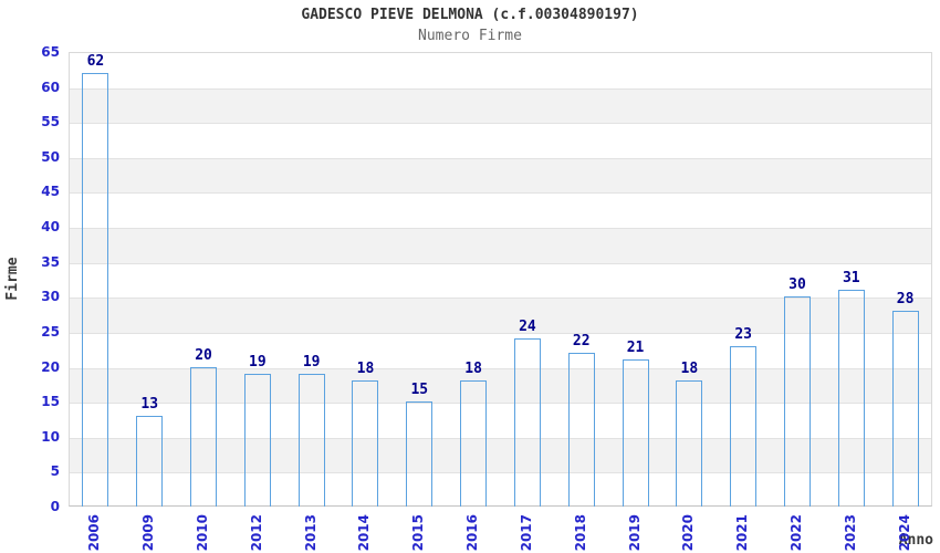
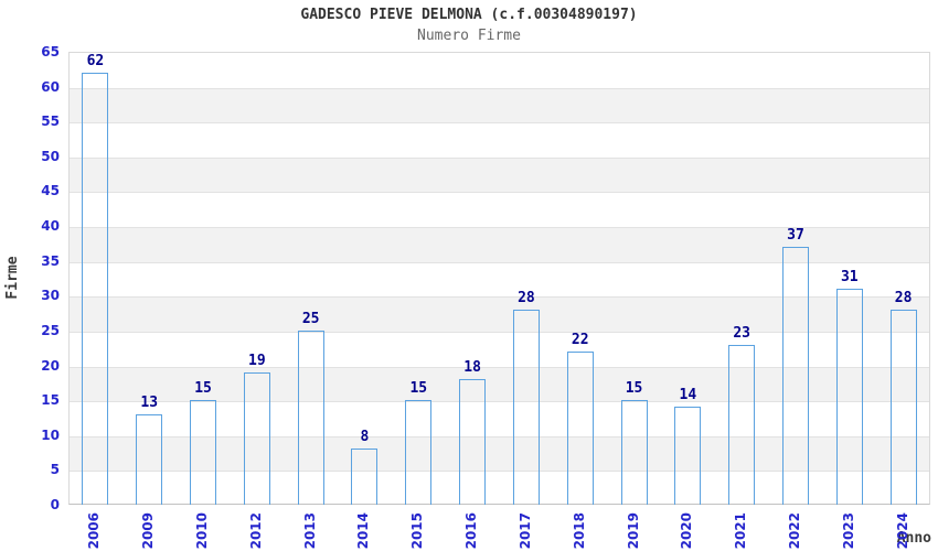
2010: 20 -> 15
2013: 19 -> 25
2014: 18 -> 8
2017: 24 -> 28
2019: 21 -> 15
2020: 18 -> 14
2022: 30 -> 37
